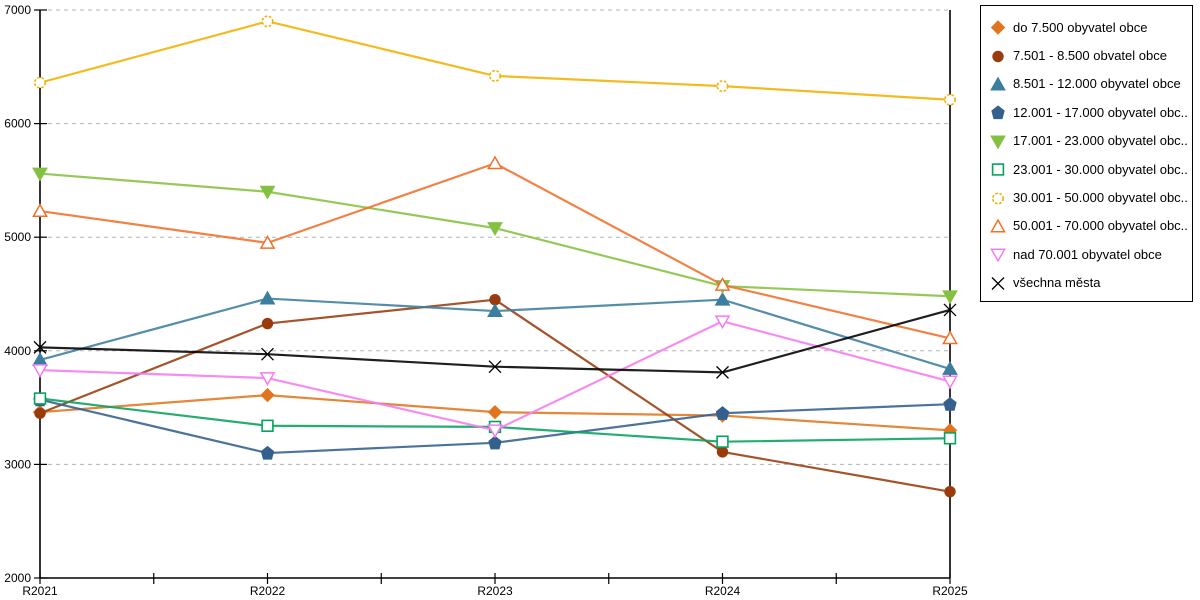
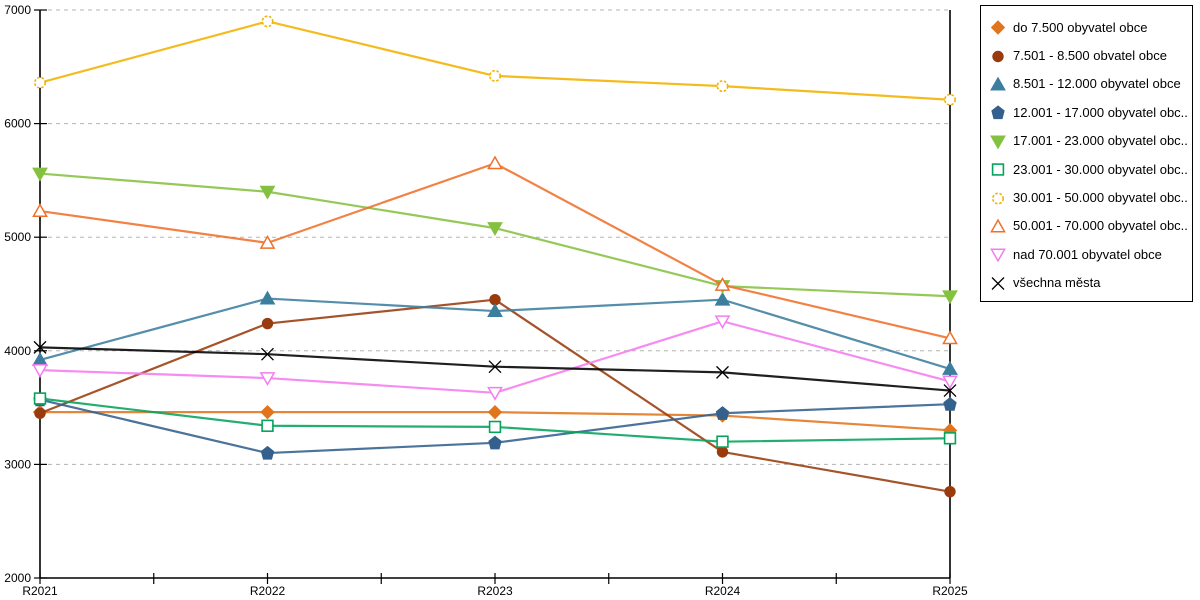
do 7.500 obyvatel obce/R2022: 3610 -> 3460
nad 70.001 obyvatel obce/R2023: 3300 -> 3630
všechna města/R2025: 4360 -> 3650
